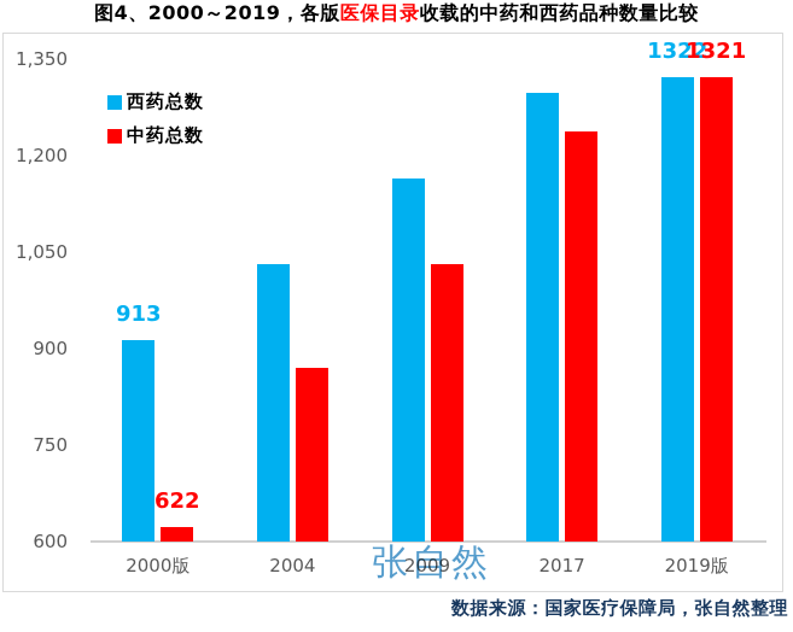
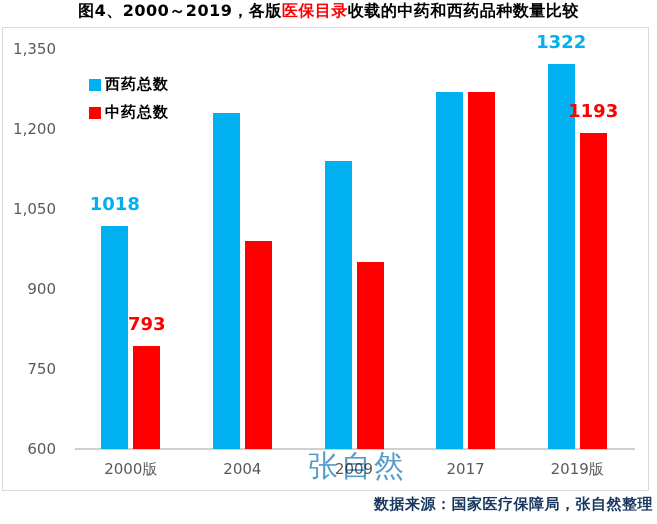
西药总数/2000版: 913 -> 1018
中药总数/2000版: 622 -> 793
西药总数/2004: 1030 -> 1230
中药总数/2004: 870 -> 990
西药总数/2009: 1160 -> 1140
中药总数/2009: 1030 -> 950
西药总数/2017: 1300 -> 1270
中药总数/2017: 1240 -> 1270
中药总数/2019版: 1321 -> 1193
